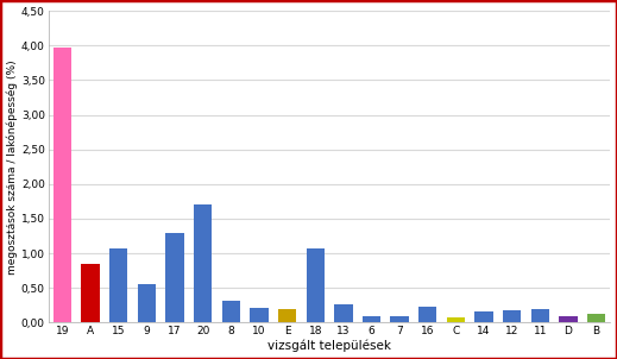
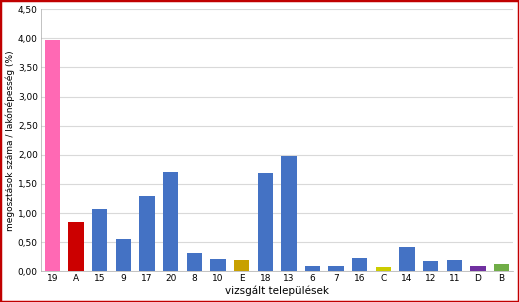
18: 1,07 -> 1,68
13: 0,27 -> 1,98
14: 0,16 -> 0,42
